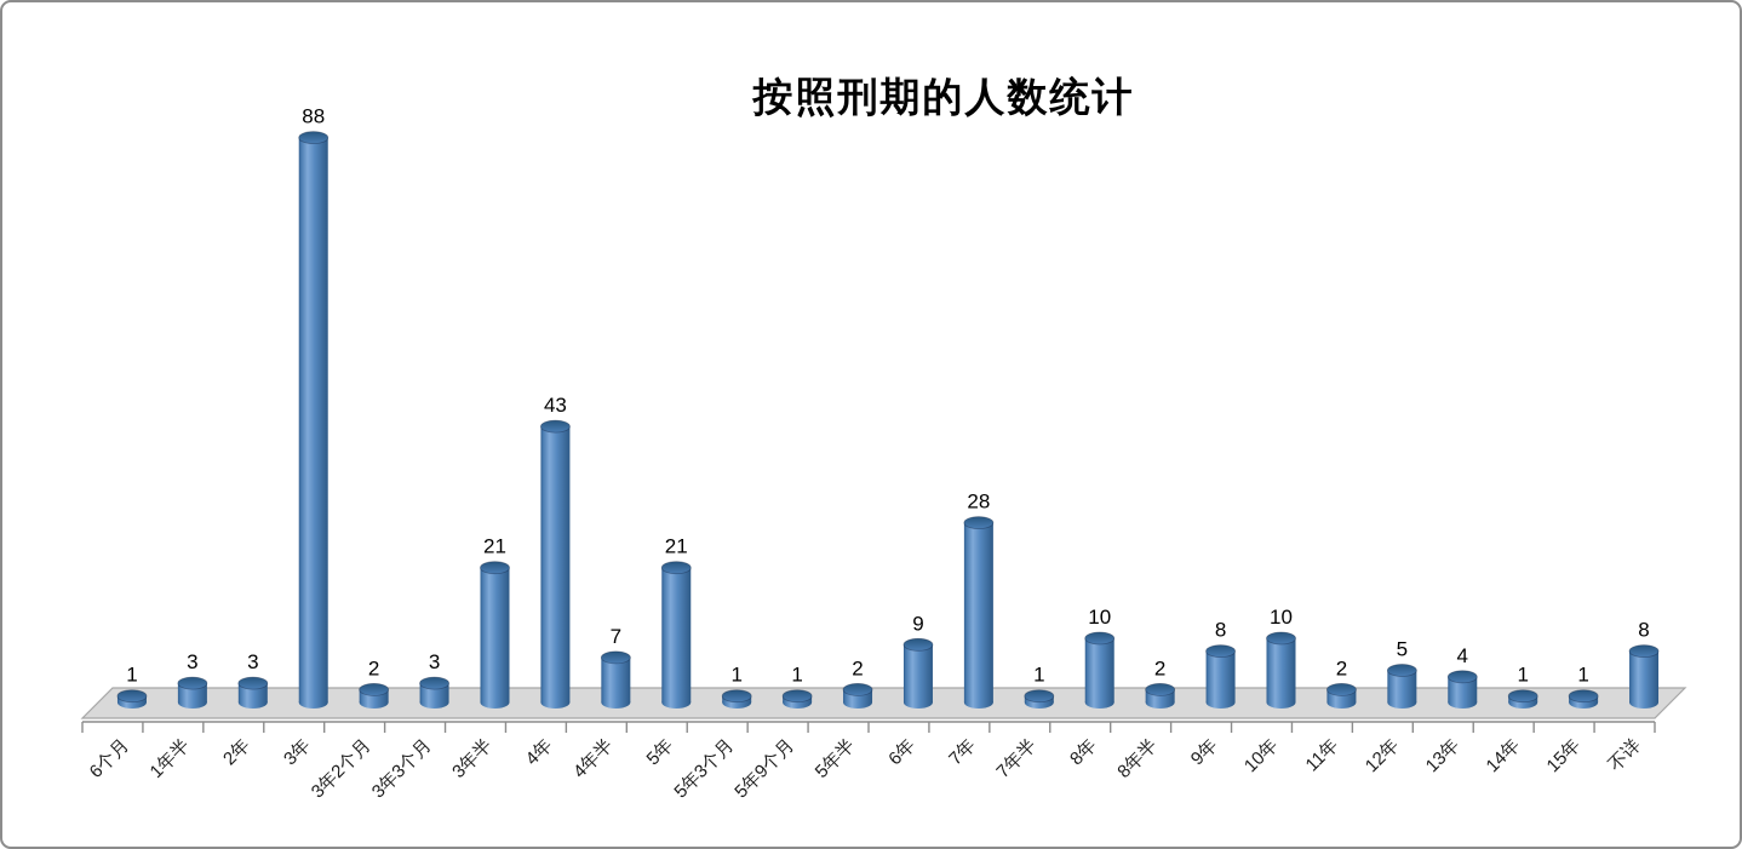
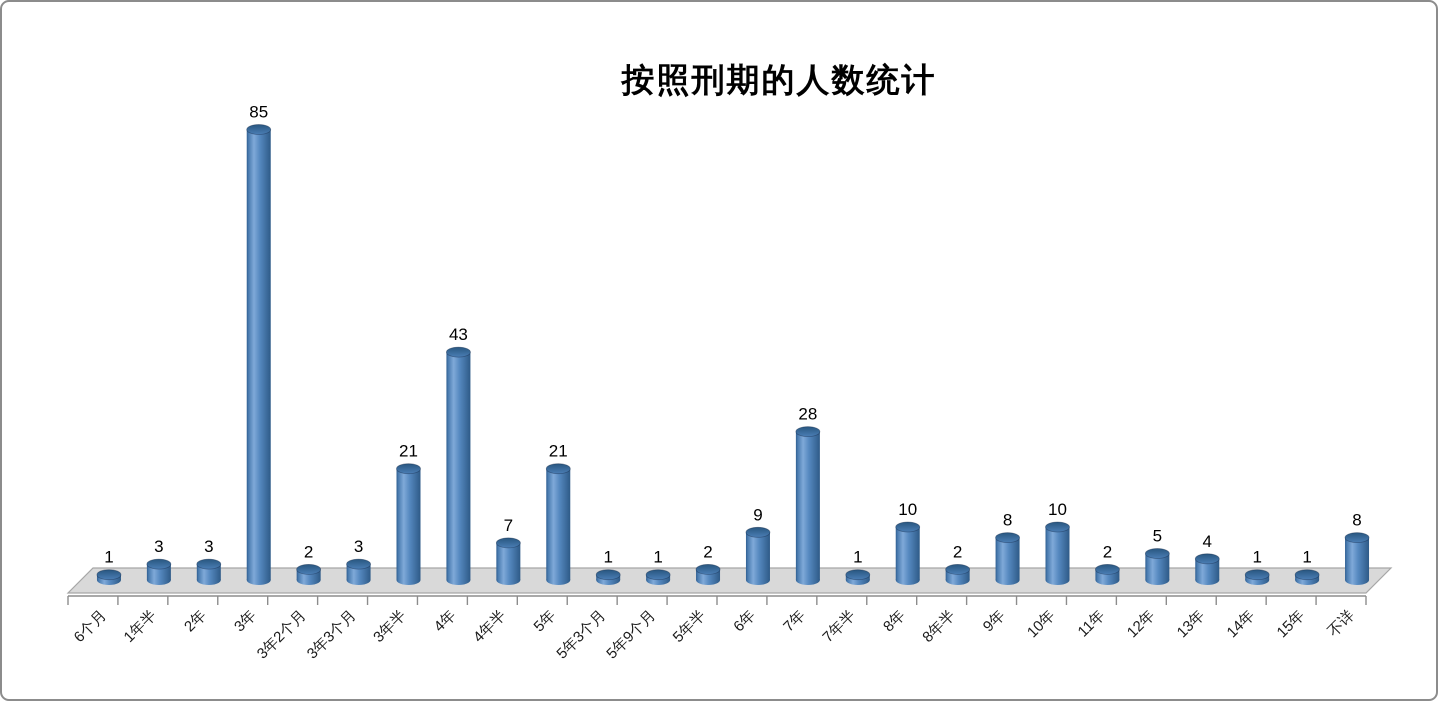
3年: 88 -> 85
